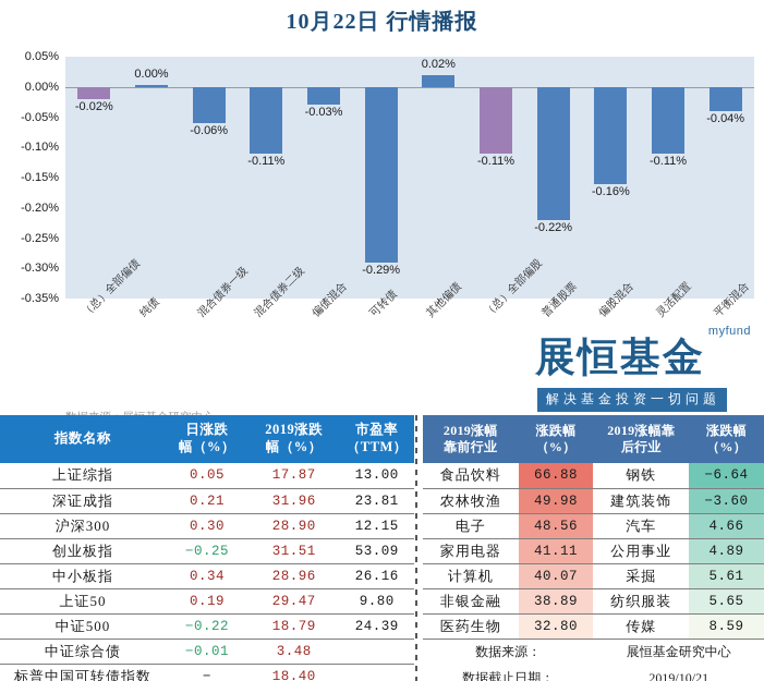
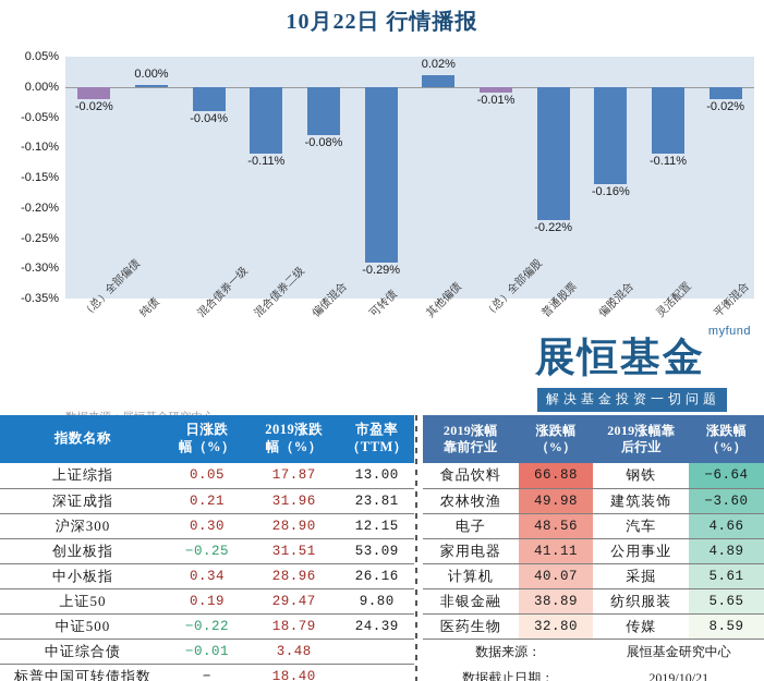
混合债券一级: -0.06% -> -0.04%
偏债混合: -0.03% -> -0.08%
（总）全部偏股: -0.11% -> -0.01%
平衡混合: -0.04% -> -0.02%
